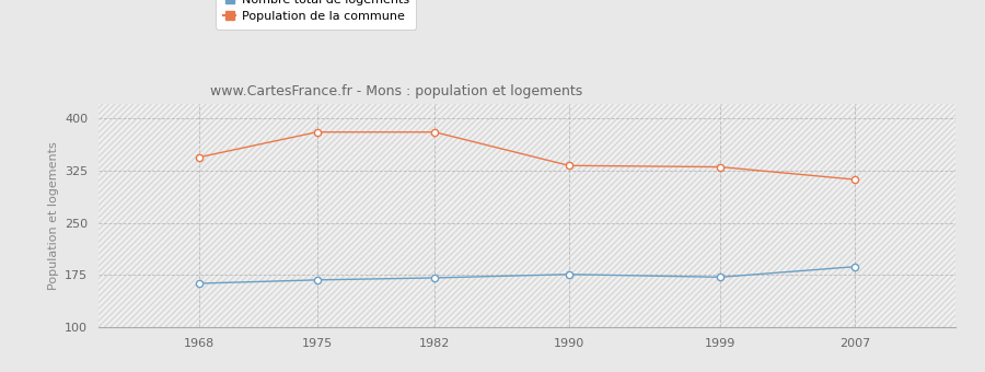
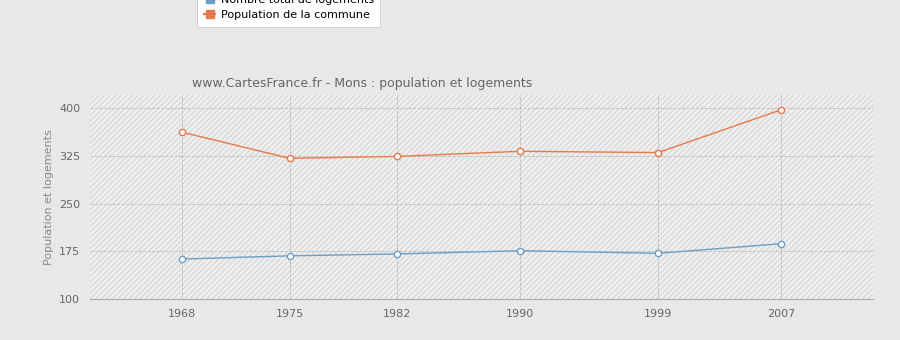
Population de la commune/1968: 344 -> 362
Population de la commune/1975: 380 -> 321
Population de la commune/1982: 380 -> 324
Population de la commune/2007: 312 -> 397
